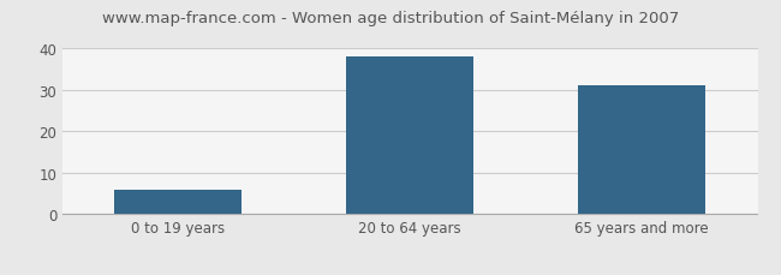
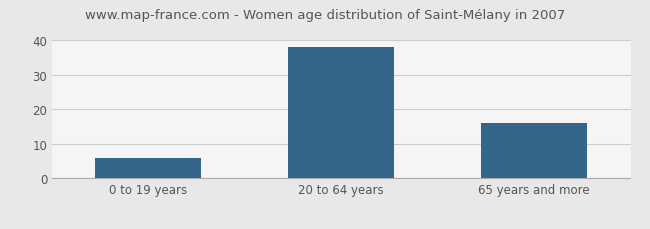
65 years and more: 31 -> 16
